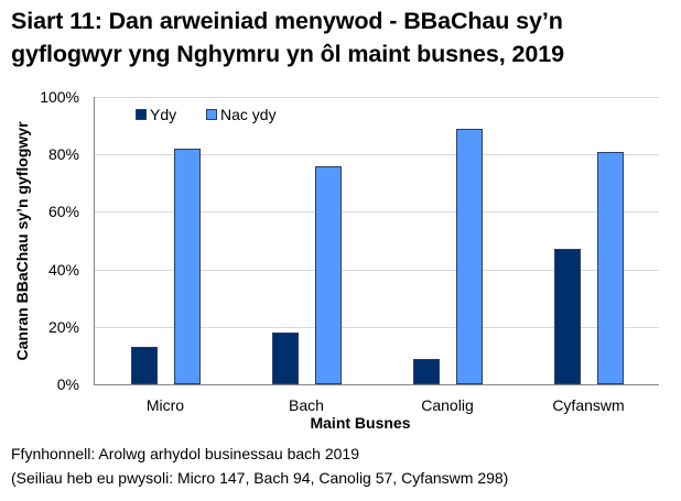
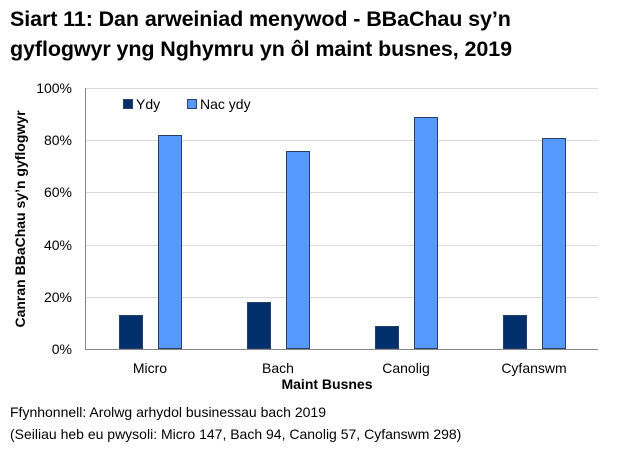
Ydy/Cyfanswm: 47% -> 13%
